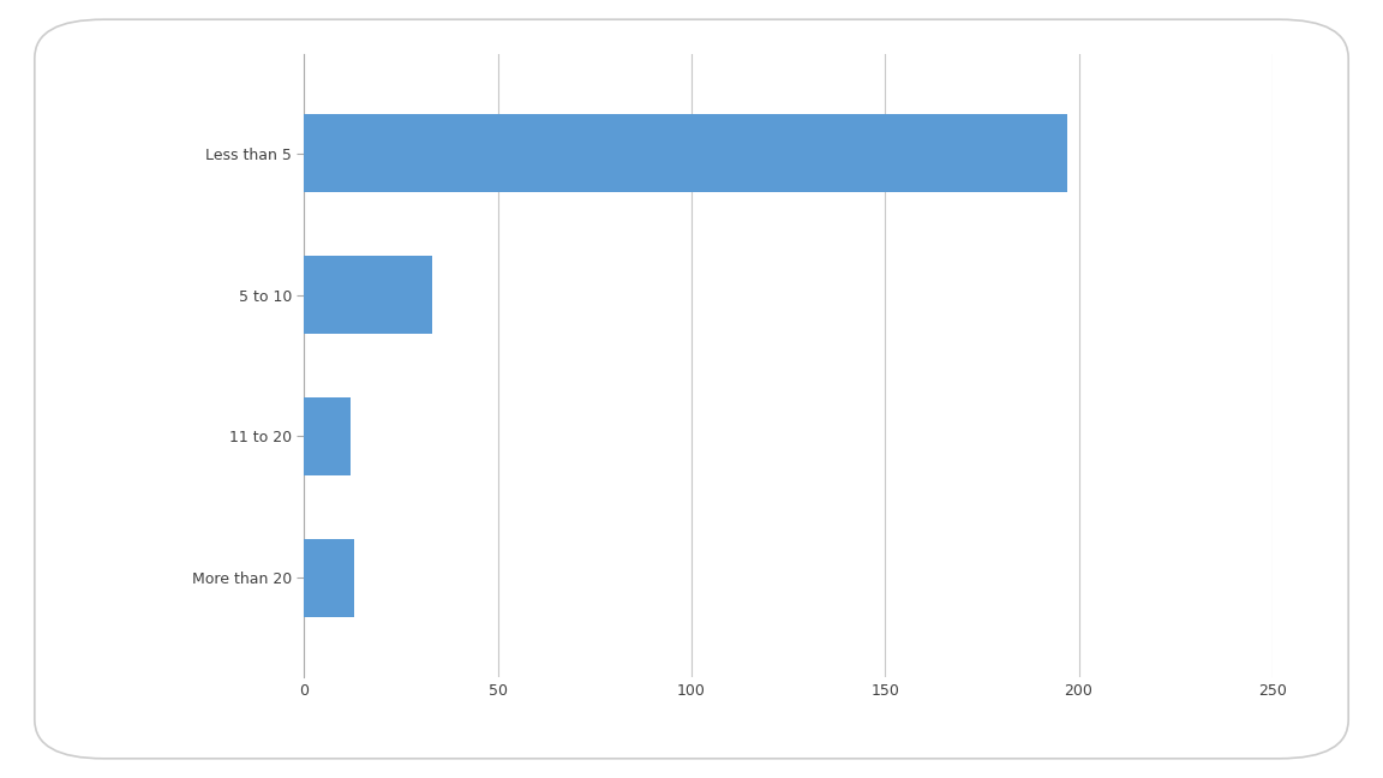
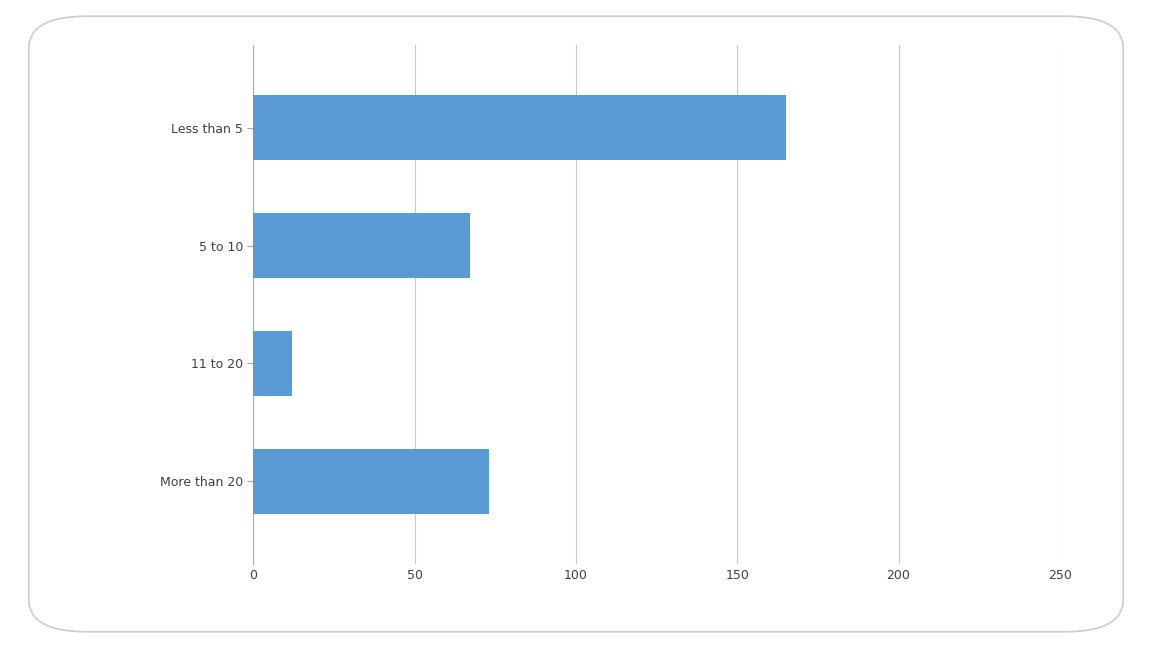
Less than 5: 197 -> 165
5 to 10: 33 -> 67
More than 20: 13 -> 73
